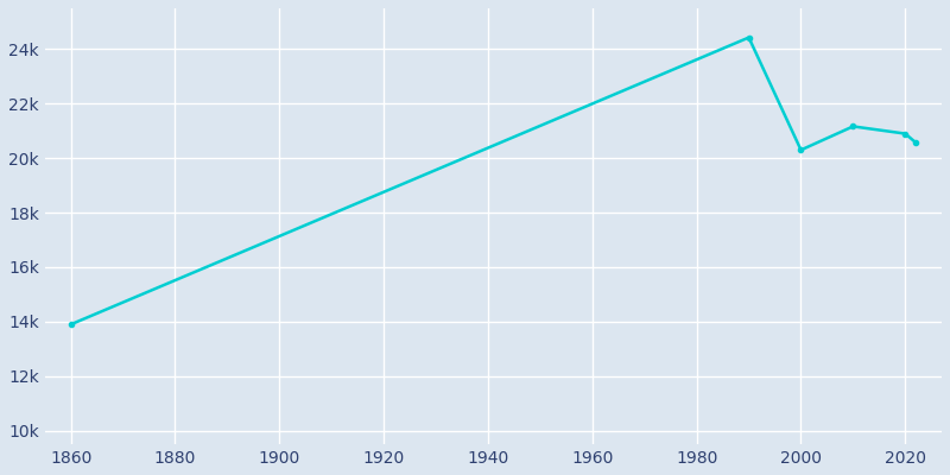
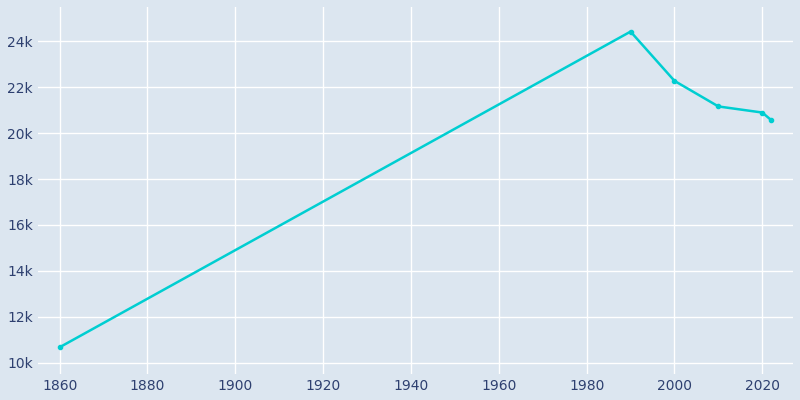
1860: 13.90k -> 10.67k
2000: 20.30k -> 22.28k
